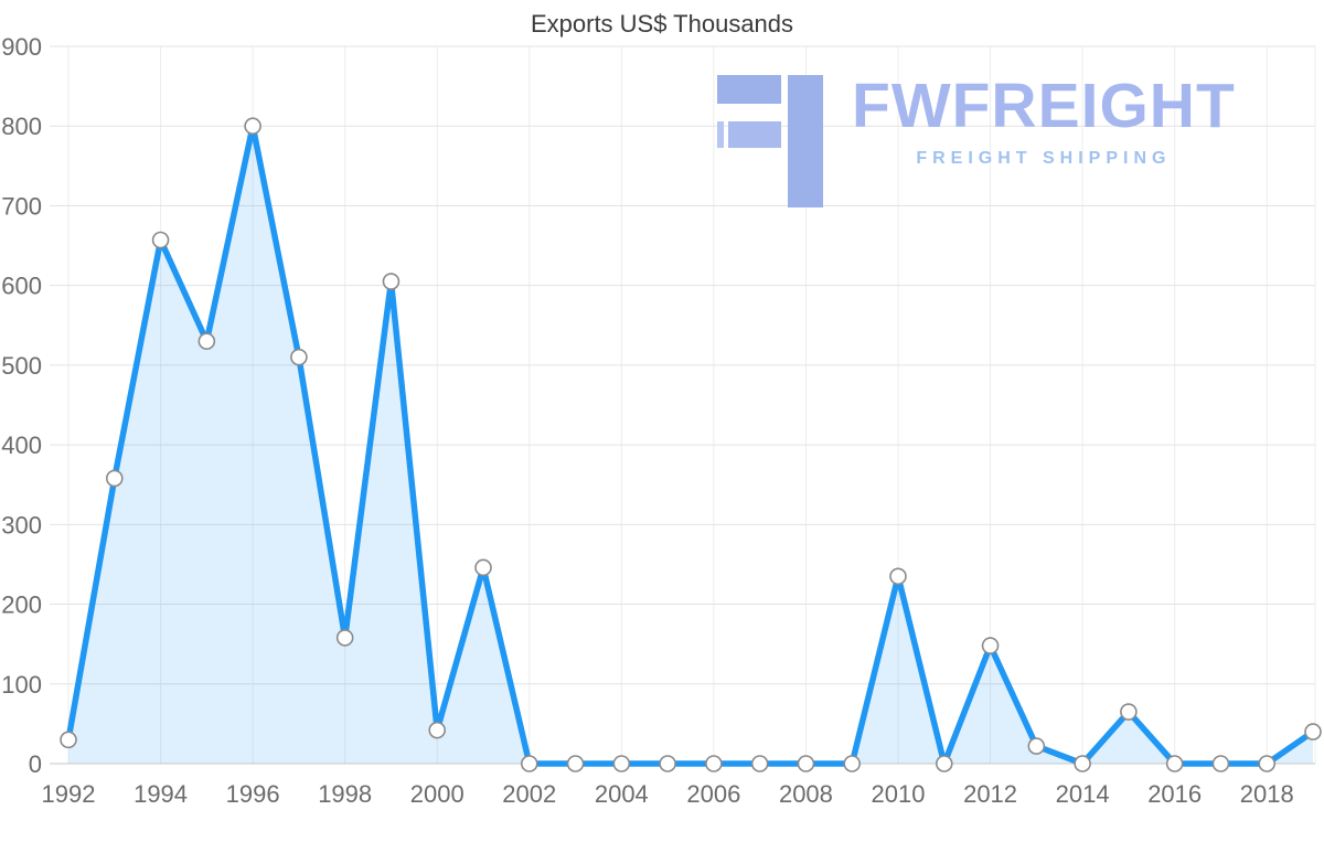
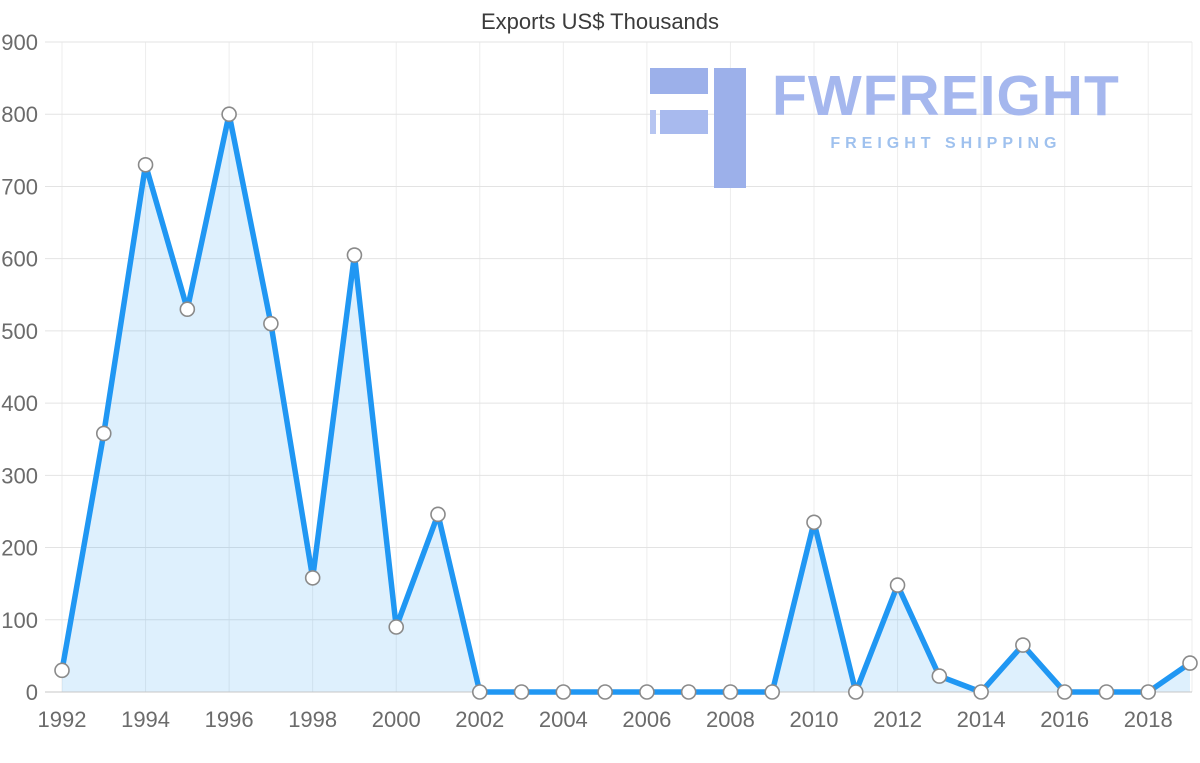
1994: 660 -> 730
2000: 40 -> 90
